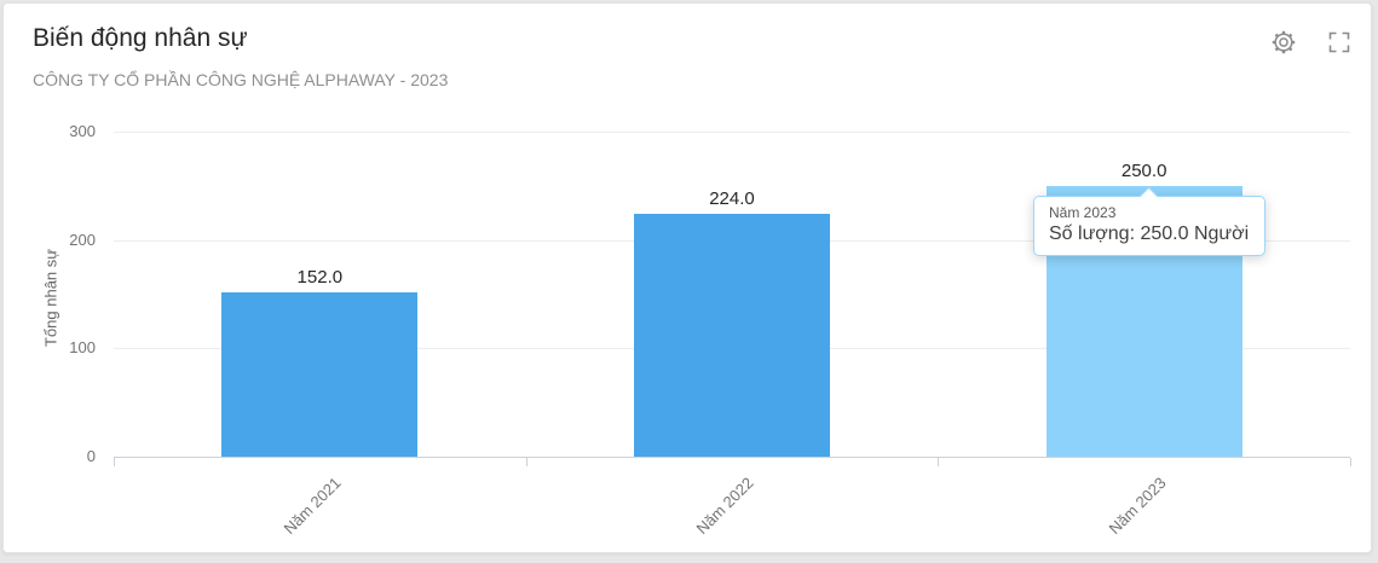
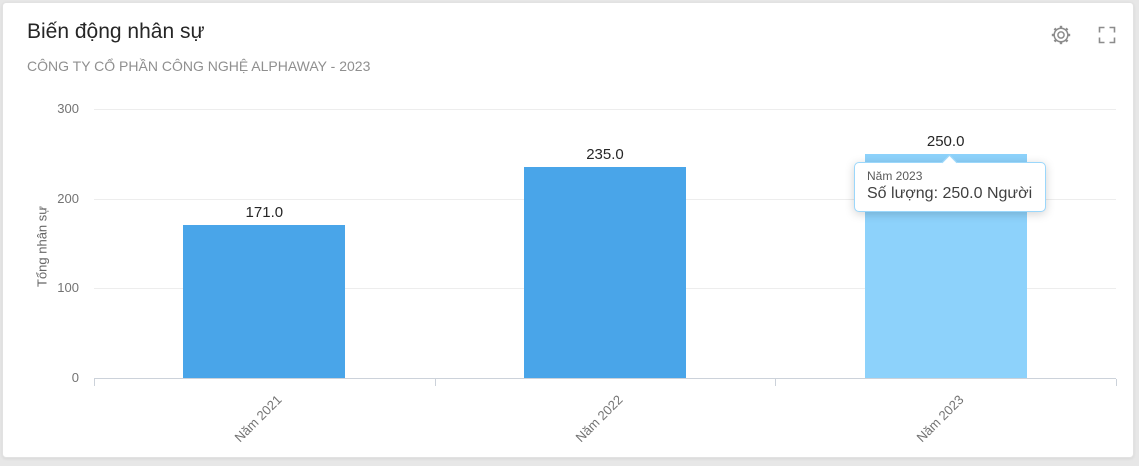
Năm 2021: 152.0 -> 171.0
Năm 2022: 224.0 -> 235.0
